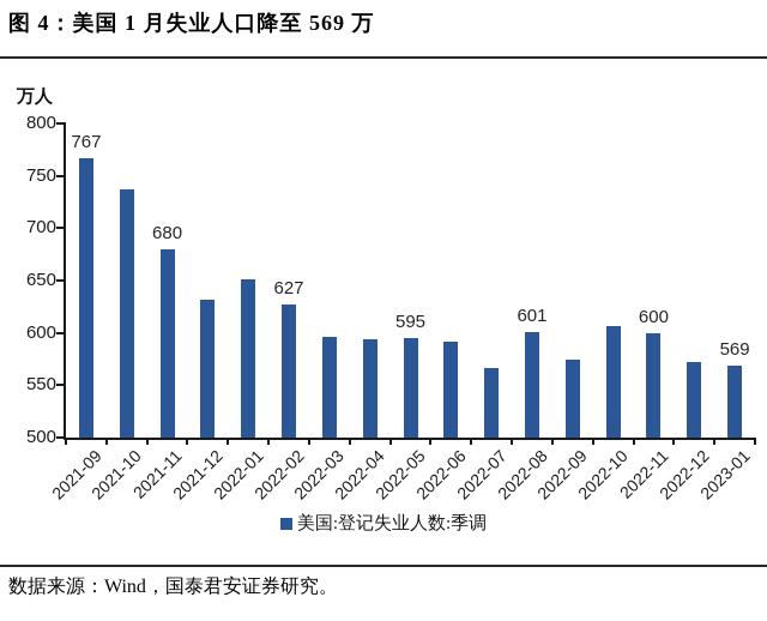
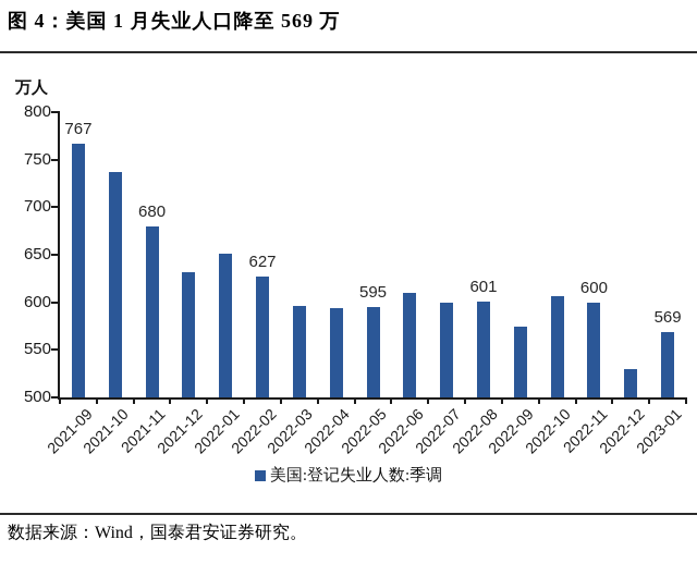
2022-06: 590 -> 610
2022-07: 570 -> 600
2022-12: 570 -> 530
